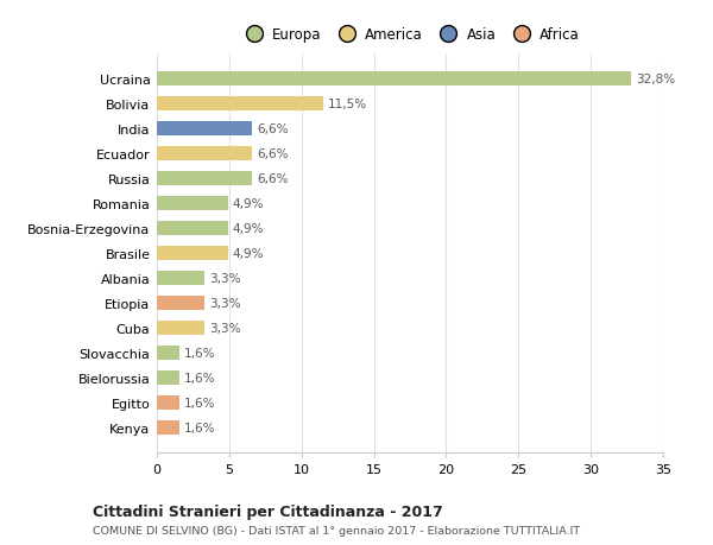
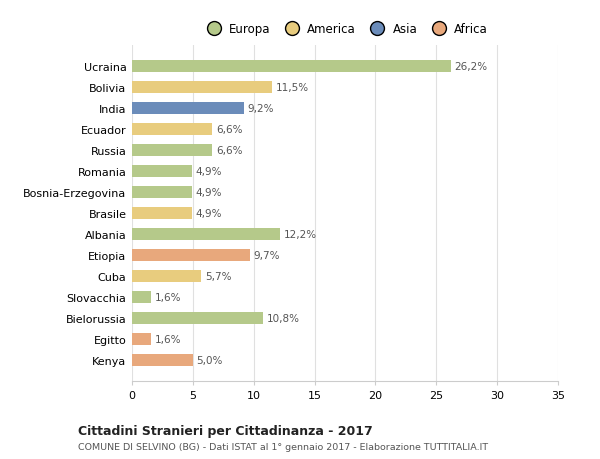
Ucraina: 32,8% -> 26,2%
India: 6,6% -> 9,2%
Albania: 3,3% -> 12,2%
Etiopia: 3,3% -> 9,7%
Cuba: 3,3% -> 5,7%
Bielorussia: 1,6% -> 10,8%
Kenya: 1,6% -> 5,0%
